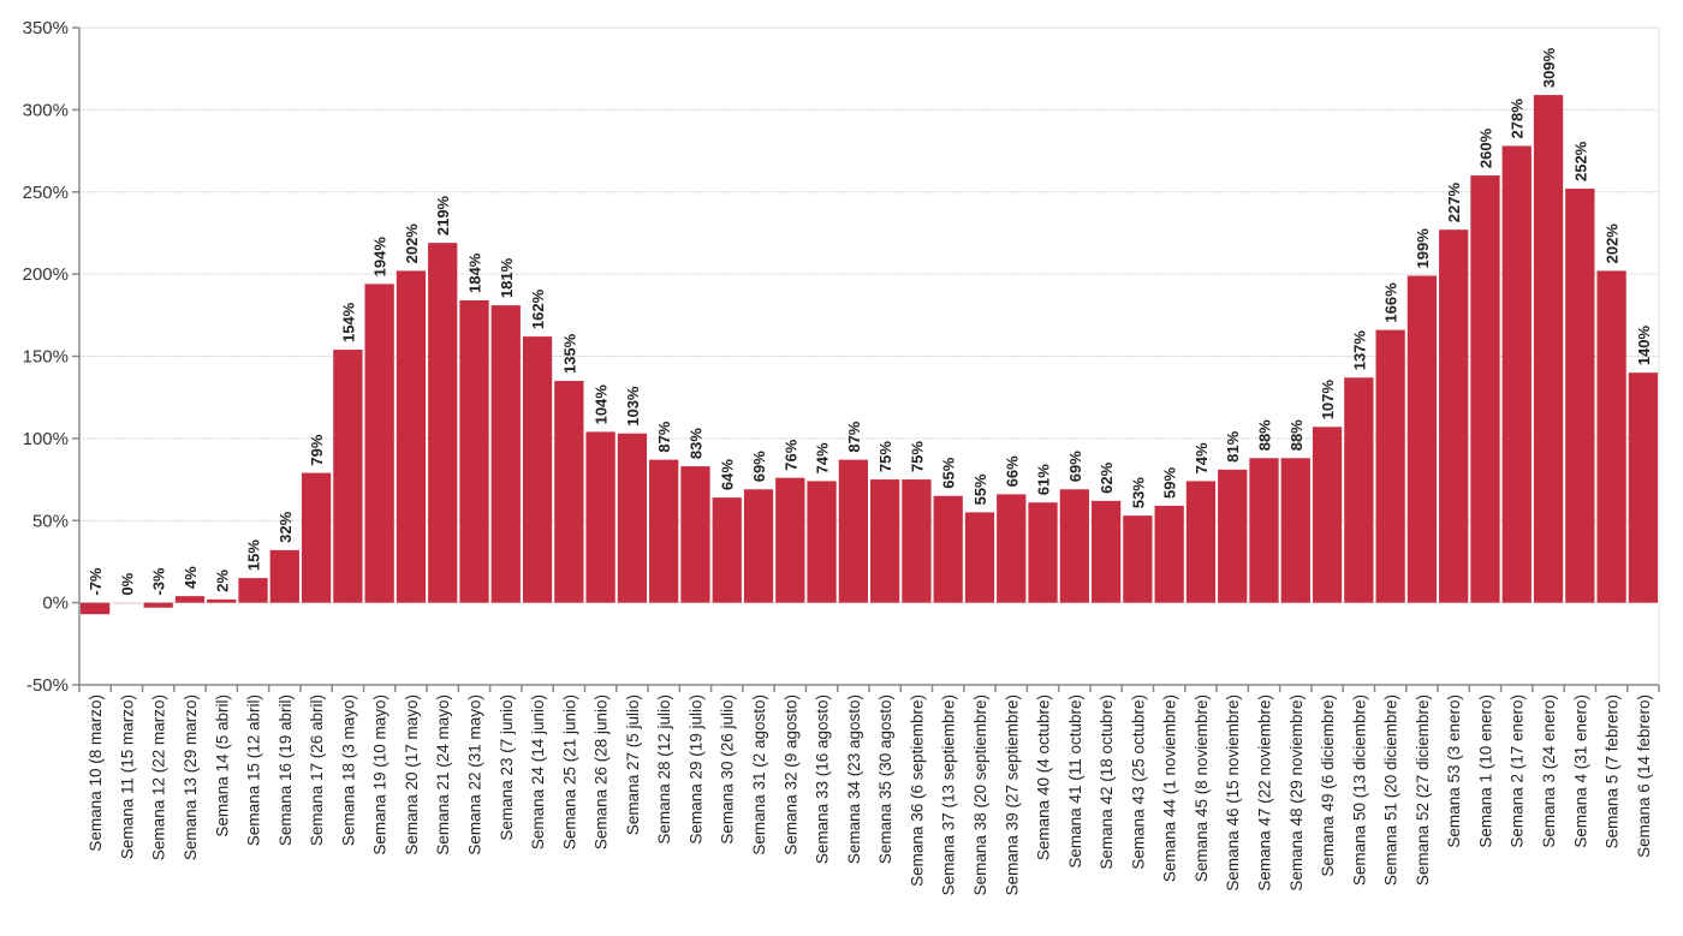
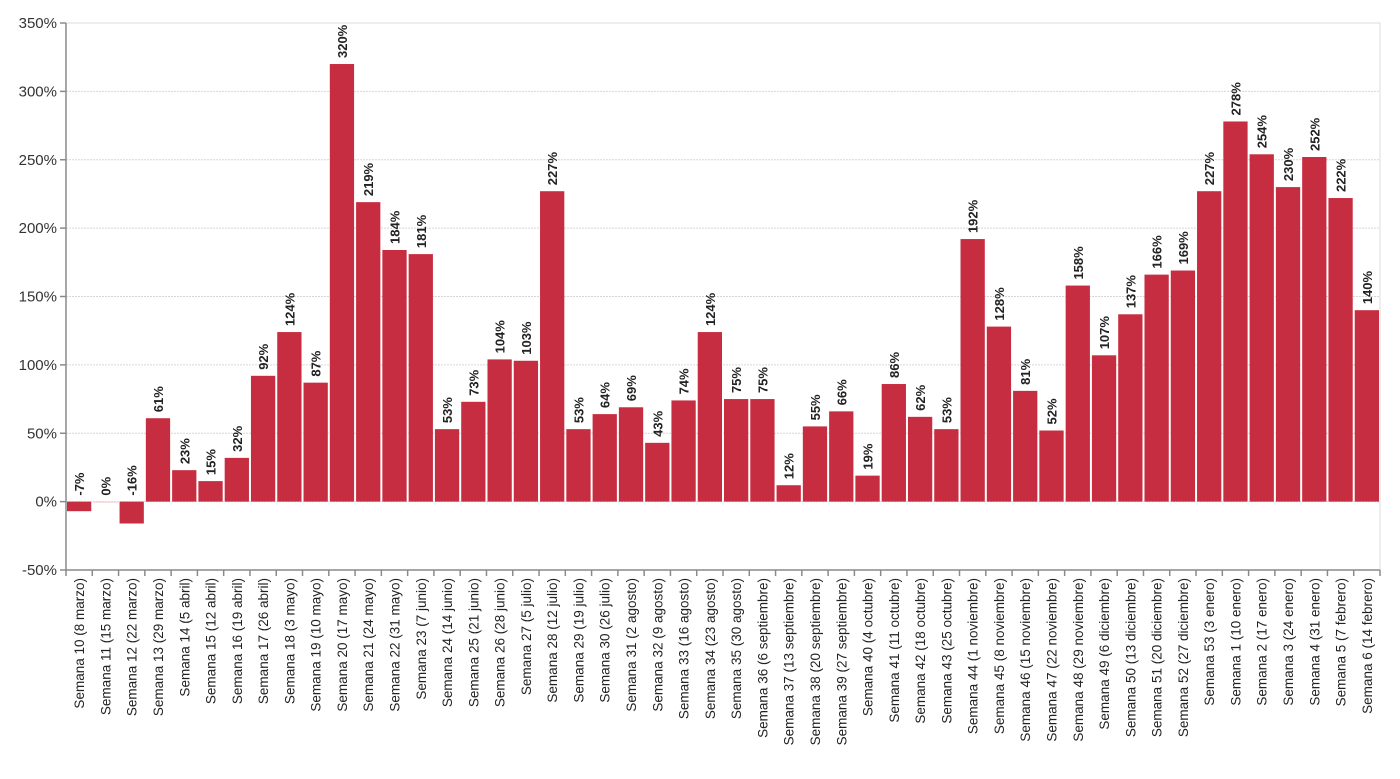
Semana 12 (22 marzo): -3% -> -16%
Semana 13 (29 marzo): 4% -> 61%
Semana 14 (5 abril): 2% -> 23%
Semana 17 (26 abril): 79% -> 92%
Semana 18 (3 mayo): 154% -> 124%
Semana 19 (10 mayo): 194% -> 87%
Semana 20 (17 mayo): 202% -> 320%
Semana 24 (14 junio): 162% -> 53%
Semana 25 (21 junio): 135% -> 73%
Semana 28 (12 julio): 87% -> 227%
Semana 29 (19 julio): 83% -> 53%
Semana 32 (9 agosto): 76% -> 43%
Semana 34 (23 agosto): 87% -> 124%
Semana 37 (13 septiembre): 65% -> 12%
Semana 40 (4 octubre): 61% -> 19%
Semana 41 (11 octubre): 69% -> 86%
Semana 44 (1 noviembre): 59% -> 192%
Semana 45 (8 noviembre): 74% -> 128%
Semana 47 (22 noviembre): 88% -> 52%
Semana 48 (29 noviembre): 88% -> 158%
Semana 52 (27 diciembre): 199% -> 169%
Semana 1 (10 enero): 260% -> 278%
Semana 2 (17 enero): 278% -> 254%
Semana 3 (24 enero): 309% -> 230%
Semana 5 (7 febrero): 202% -> 222%
